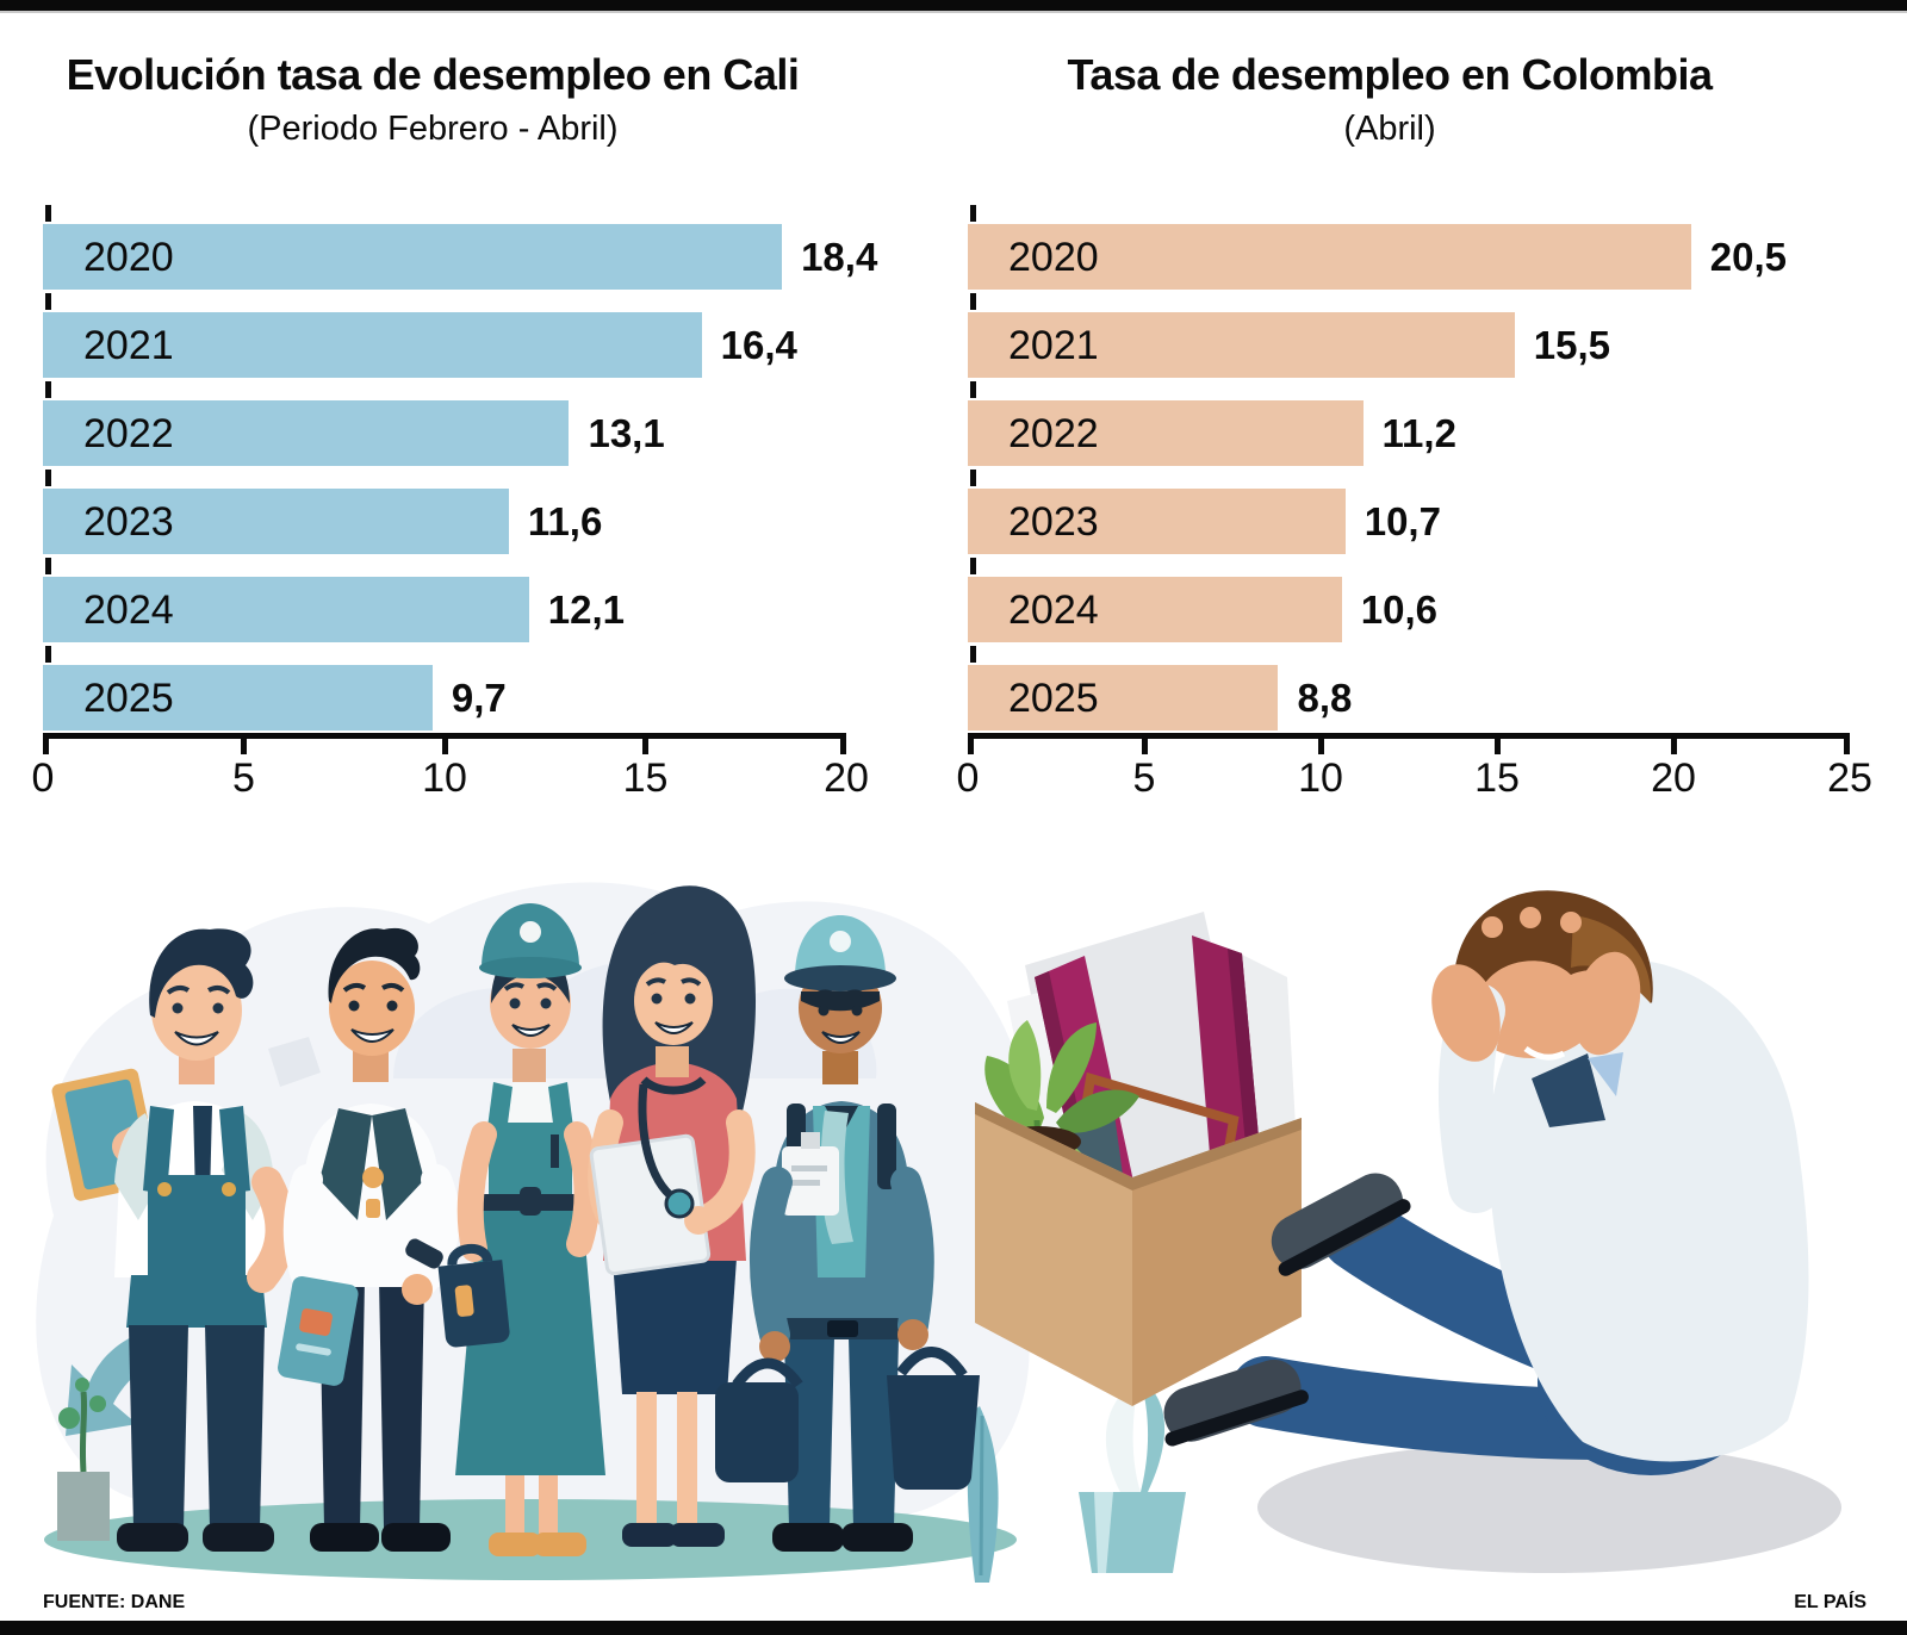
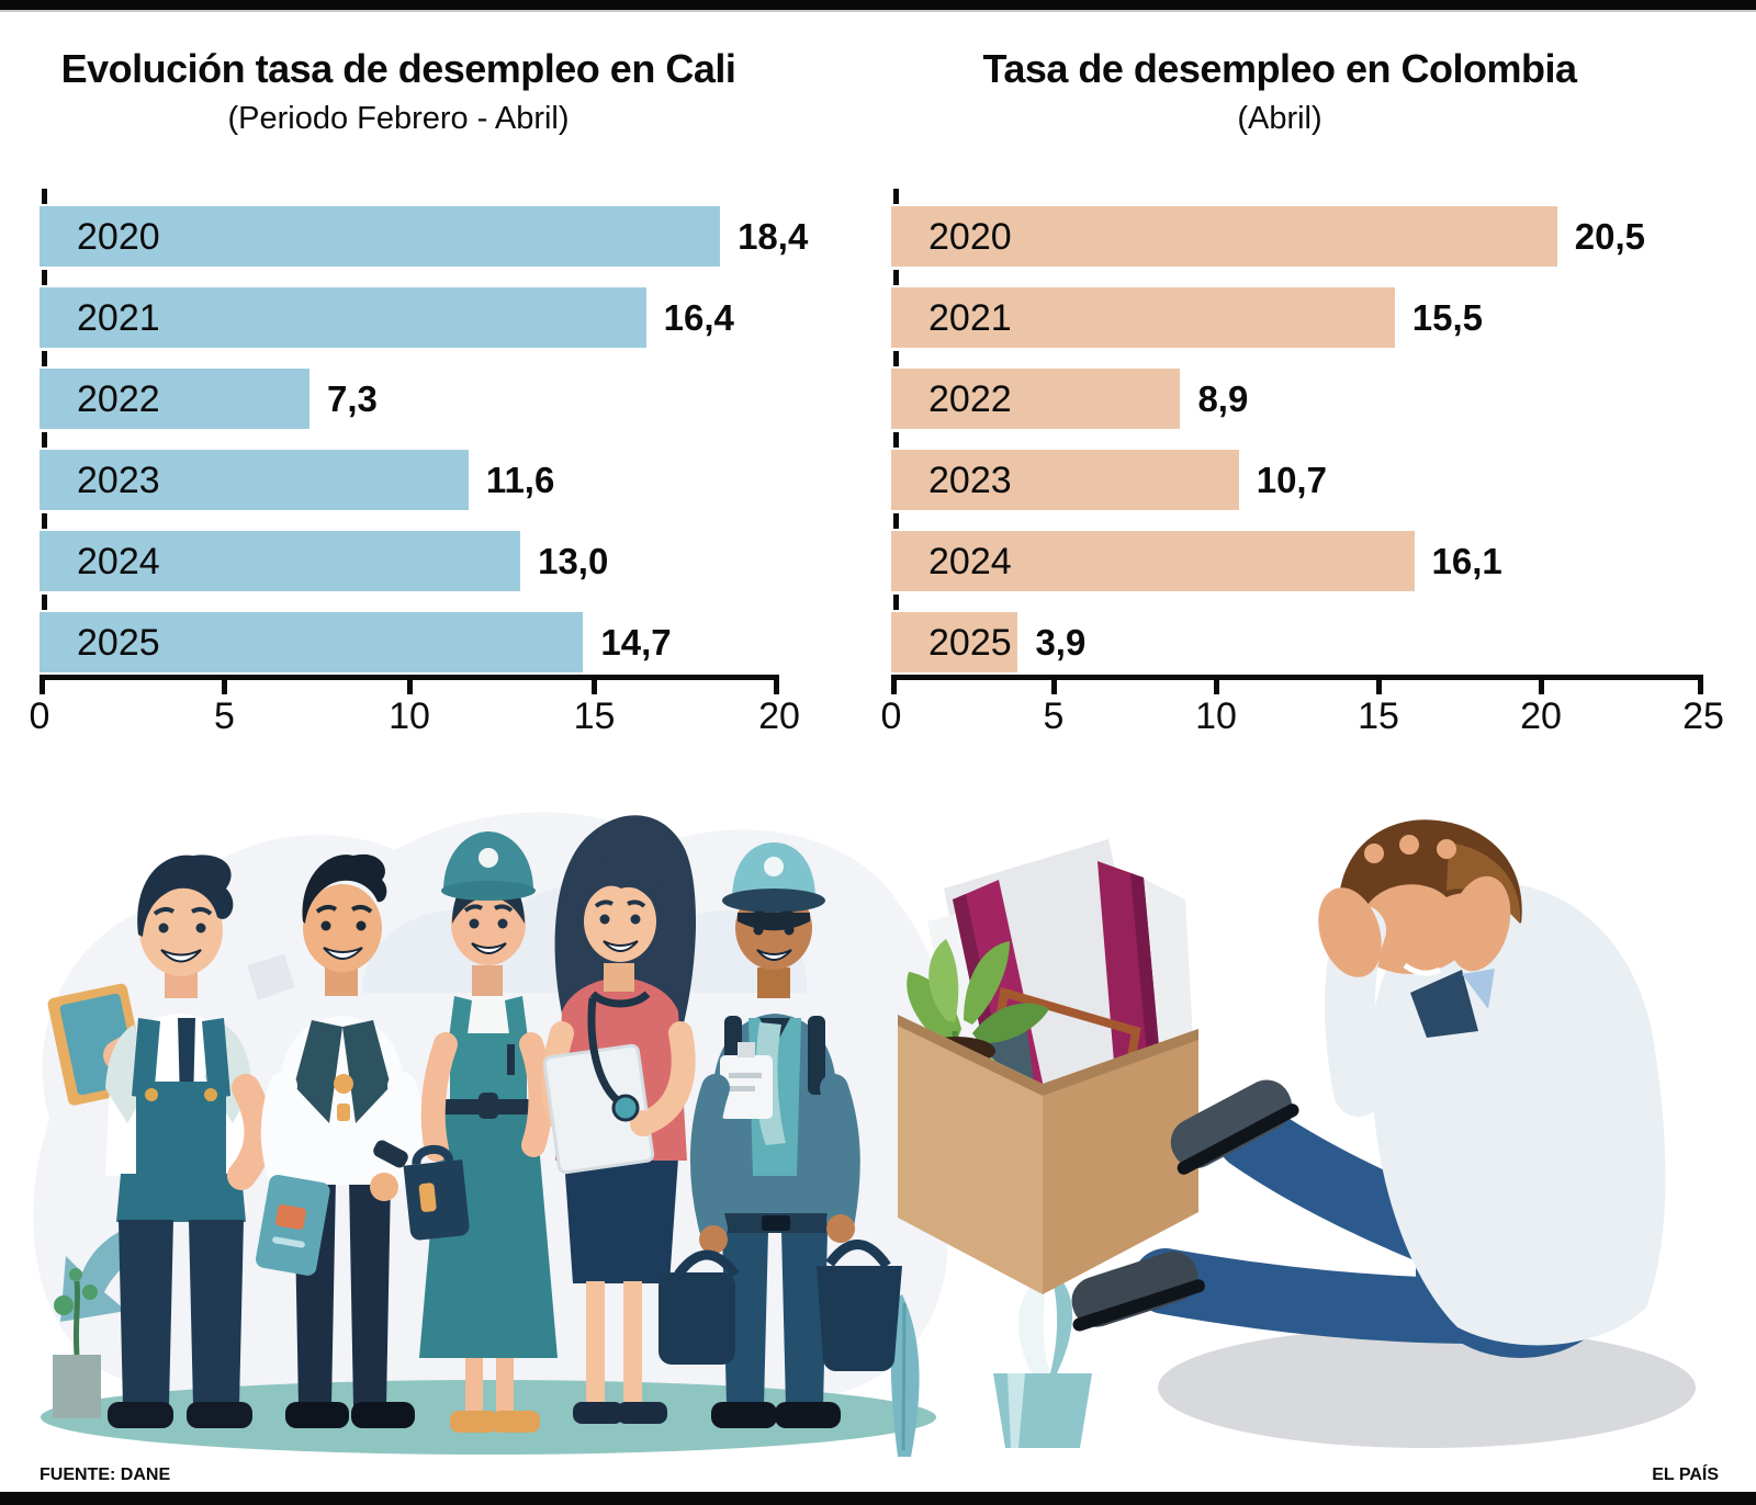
Evolución tasa de desempleo en Cali/2022: 13,1 -> 7,3
Evolución tasa de desempleo en Cali/2024: 12,1 -> 13,0
Evolución tasa de desempleo en Cali/2025: 9,7 -> 14,7
Tasa de desempleo en Colombia/2022: 11,2 -> 8,9
Tasa de desempleo en Colombia/2024: 10,6 -> 16,1
Tasa de desempleo en Colombia/2025: 8,8 -> 3,9
